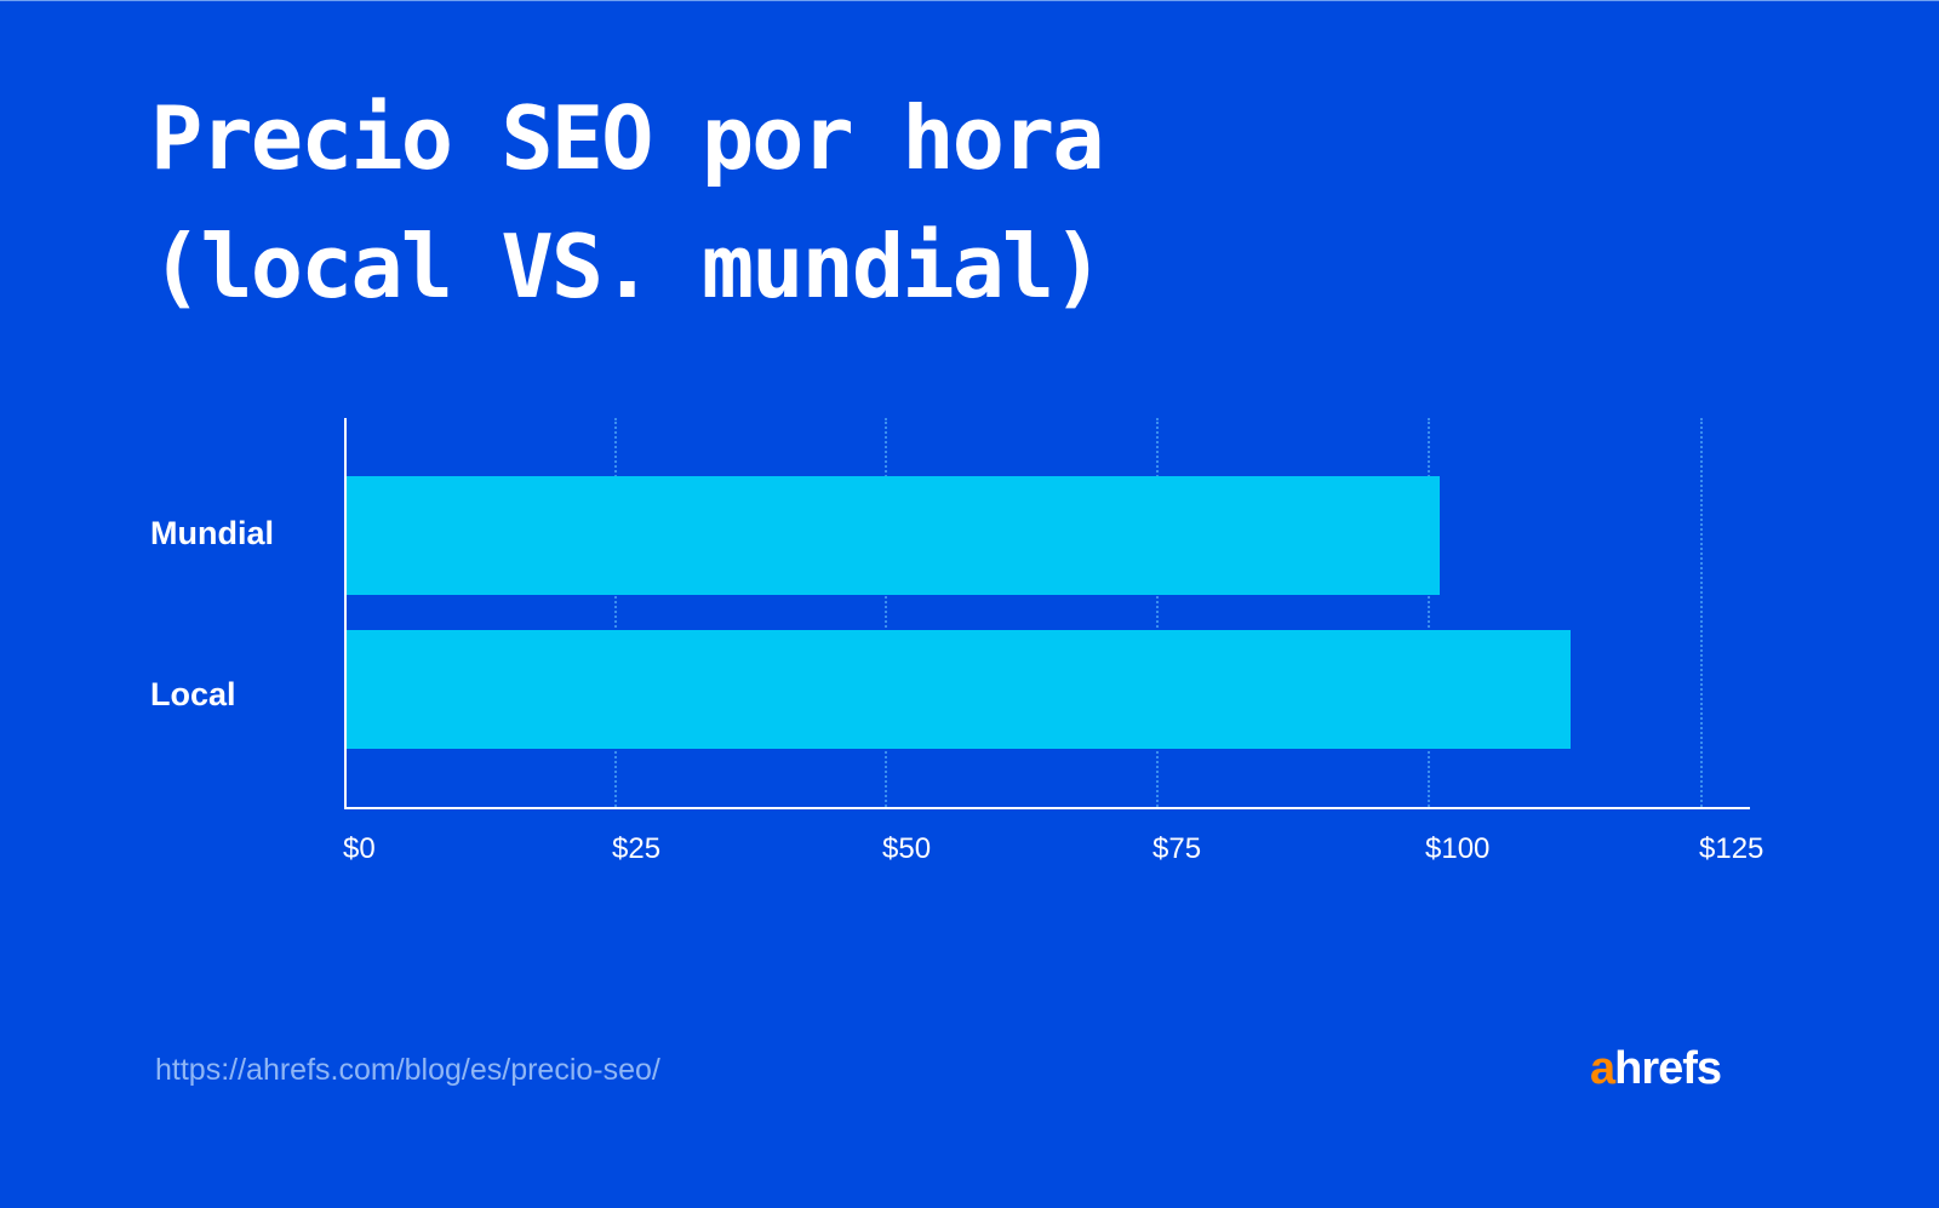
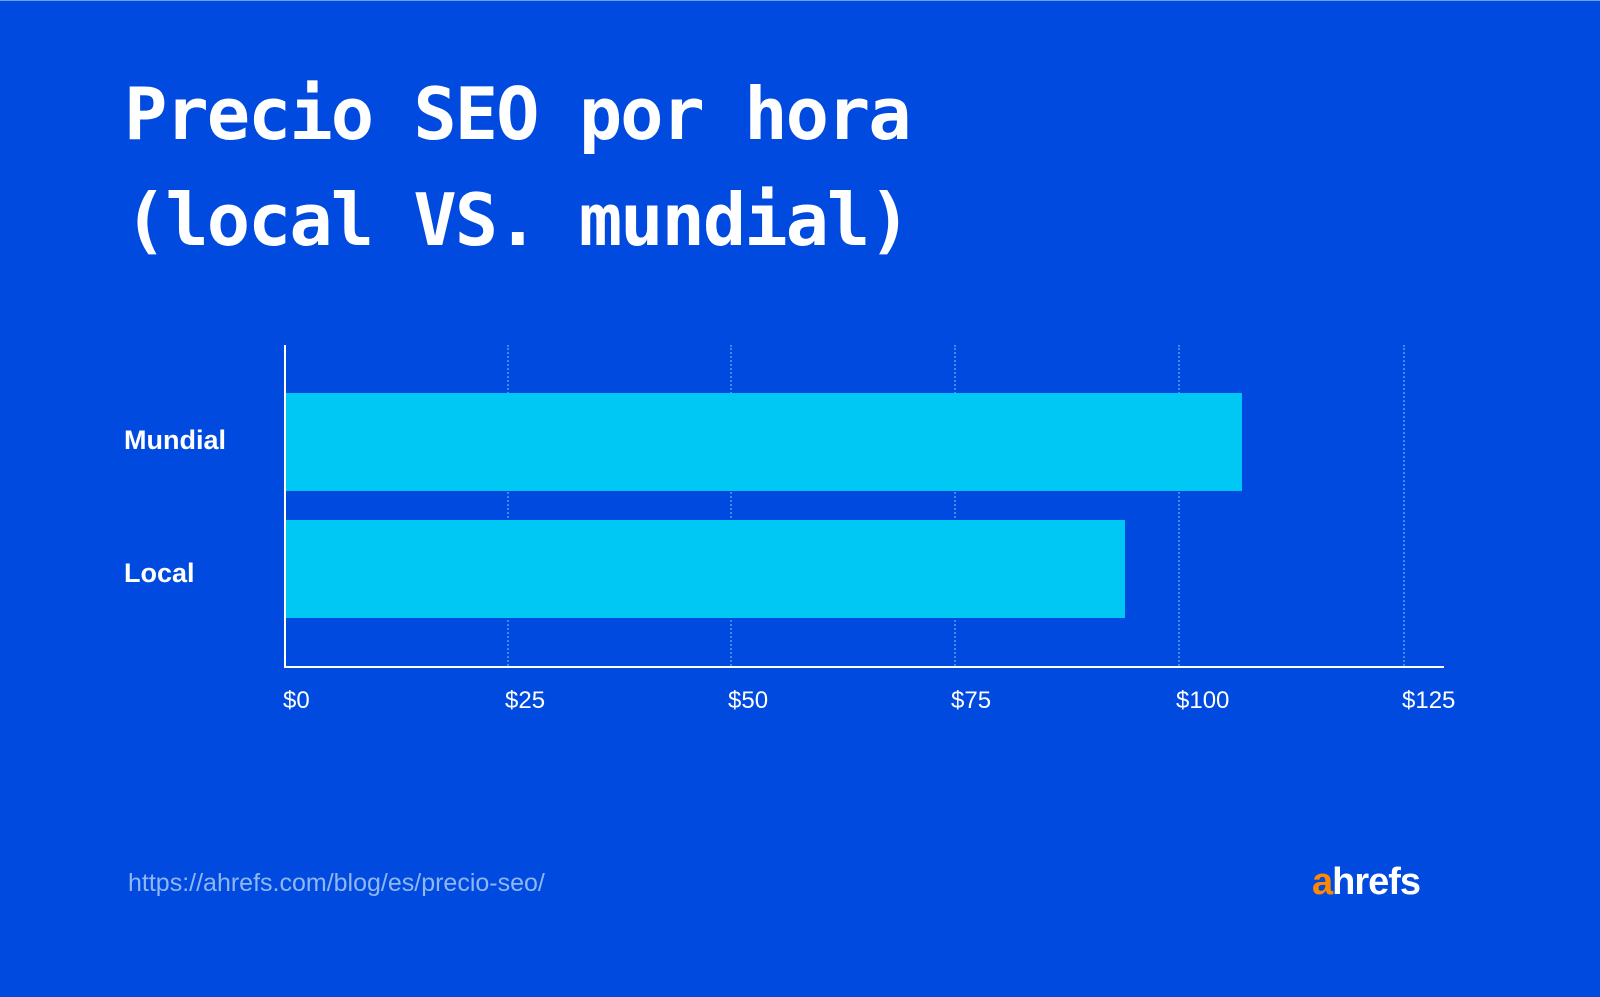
Mundial: $101 -> $107
Local: $113 -> $94
